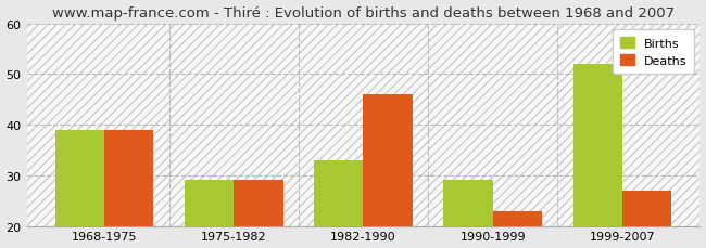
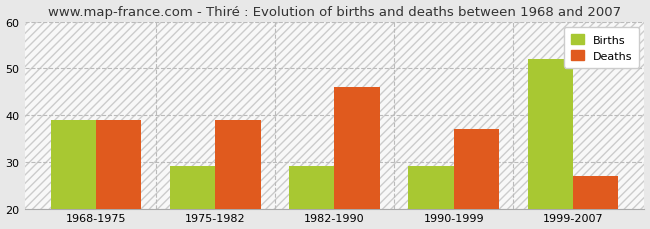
Deaths/1975-1982: 29 -> 39
Births/1982-1990: 33 -> 29
Deaths/1990-1999: 23 -> 37
